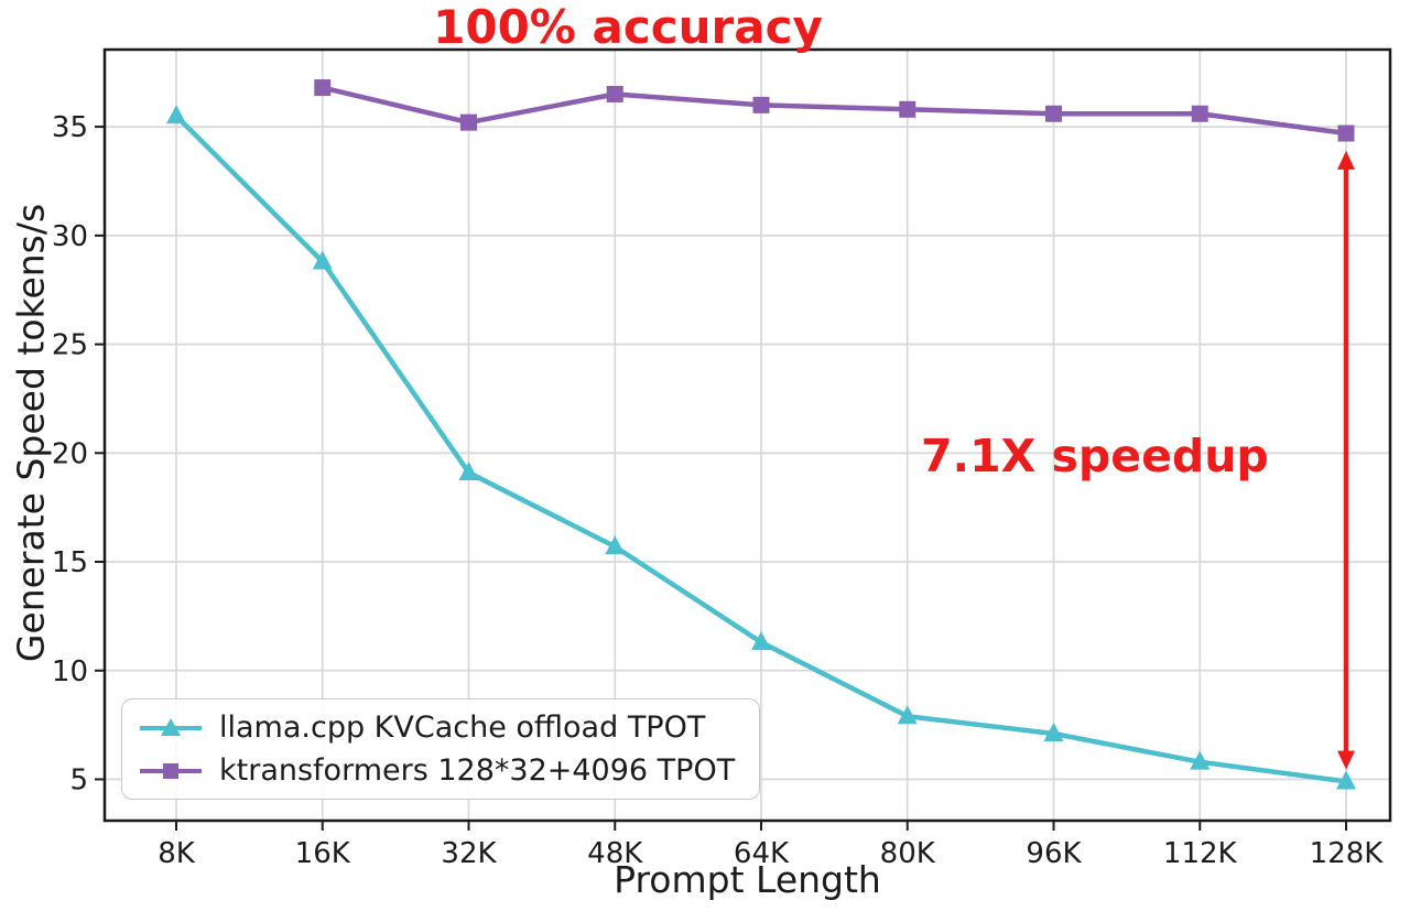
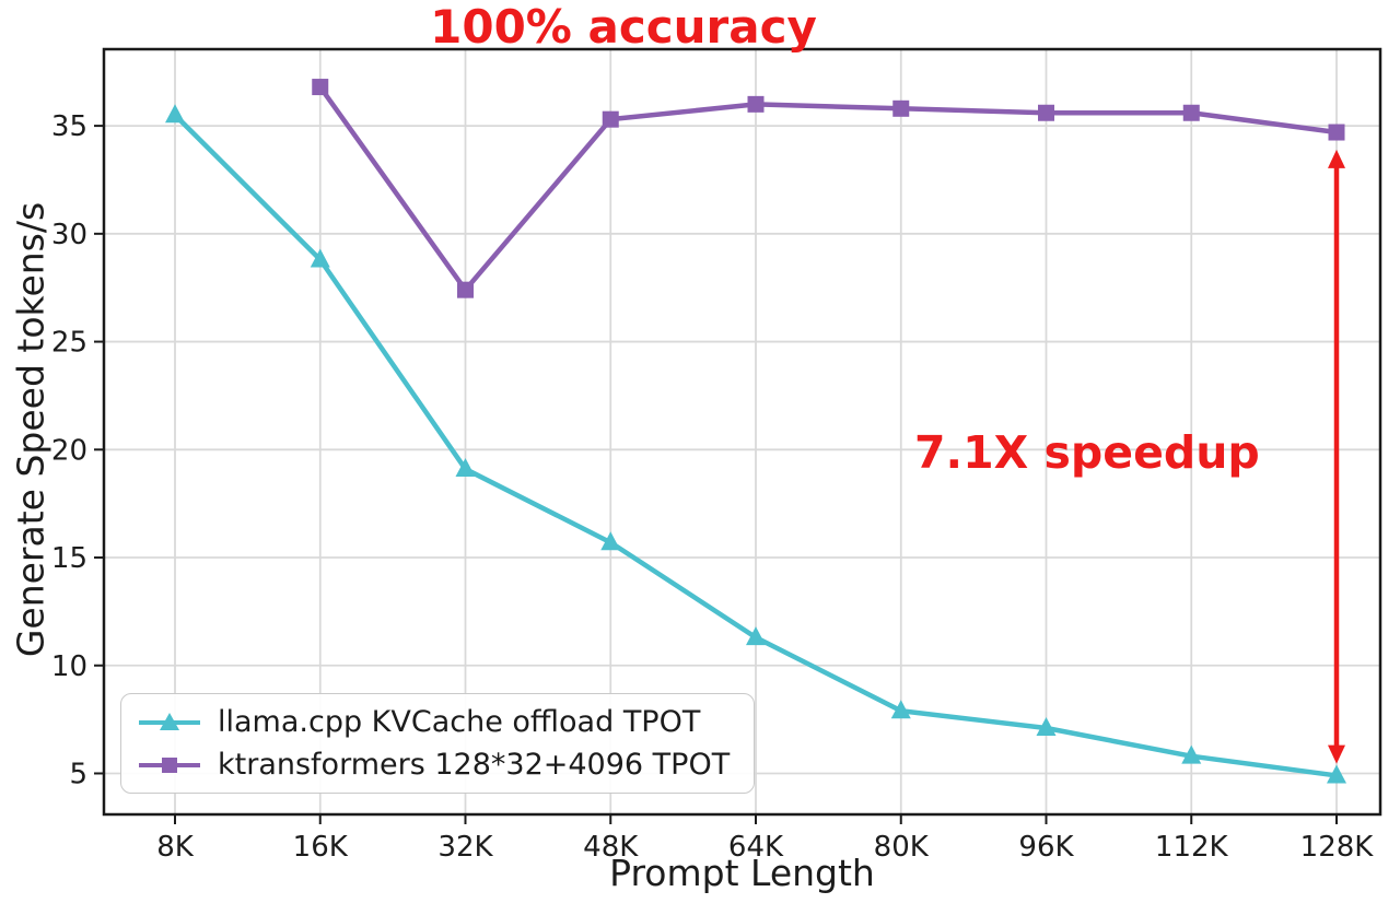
ktransformers 128*32+4096 TPOT/32K: 35.2 -> 27.4
ktransformers 128*32+4096 TPOT/48K: 36.5 -> 35.3
